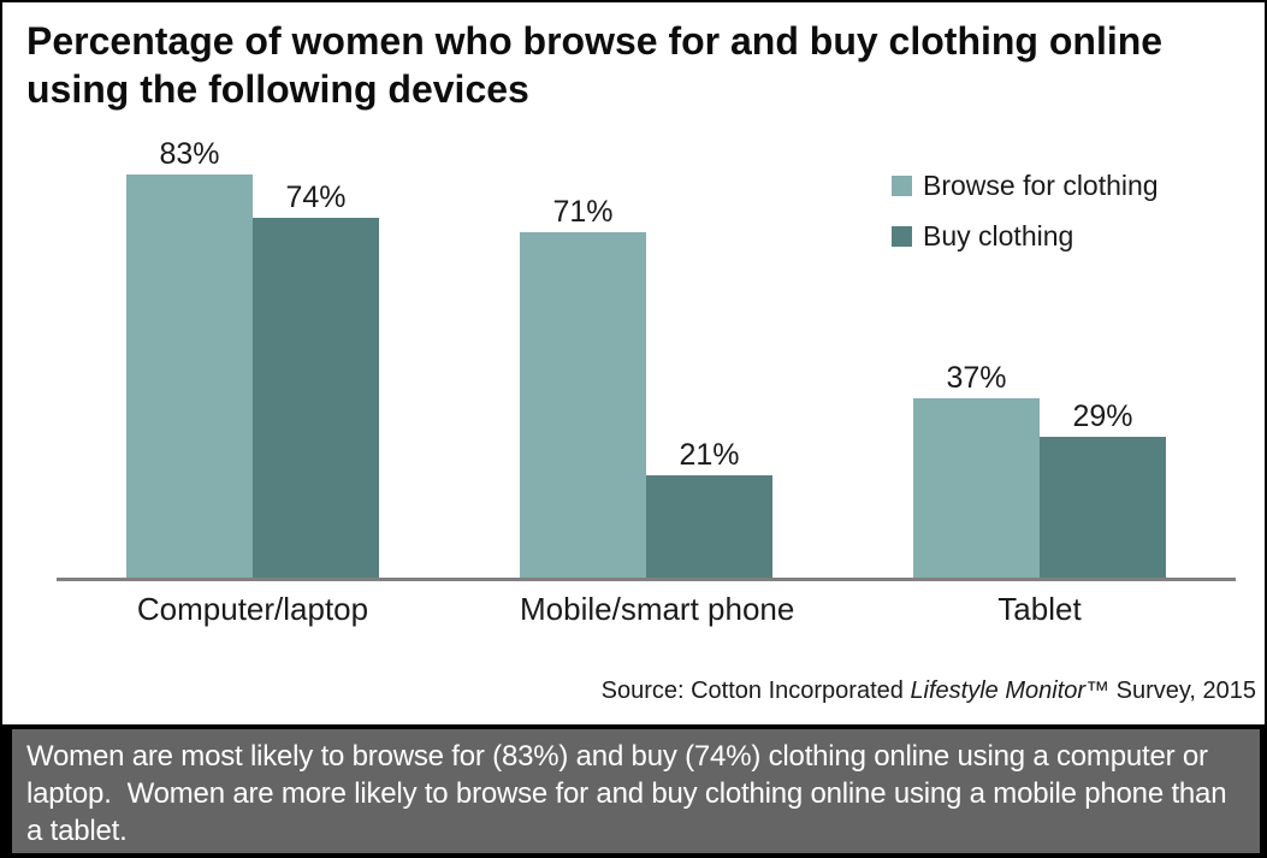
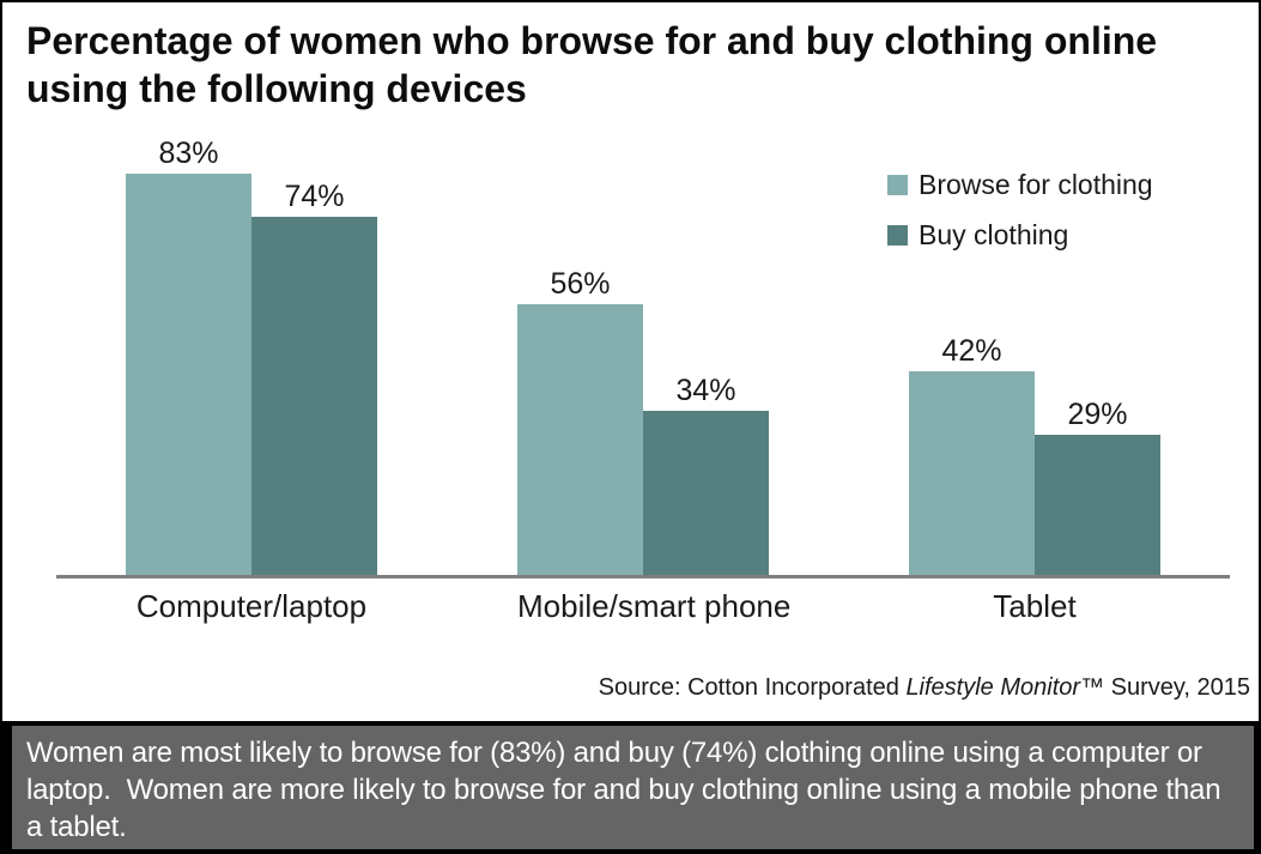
Browse for clothing/Mobile/smart phone: 71% -> 56%
Buy clothing/Mobile/smart phone: 21% -> 34%
Browse for clothing/Tablet: 37% -> 42%
